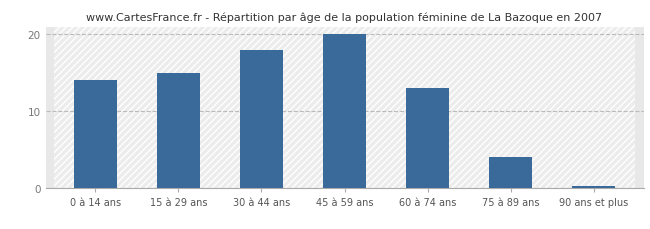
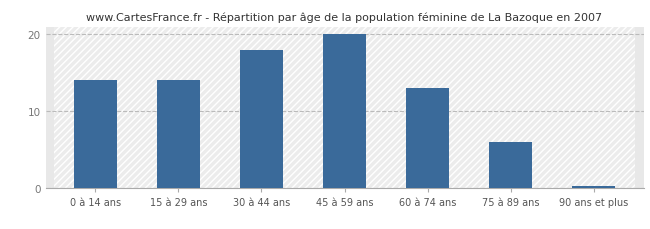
15 à 29 ans: 15.0 -> 14.0
75 à 89 ans: 4.0 -> 6.0
